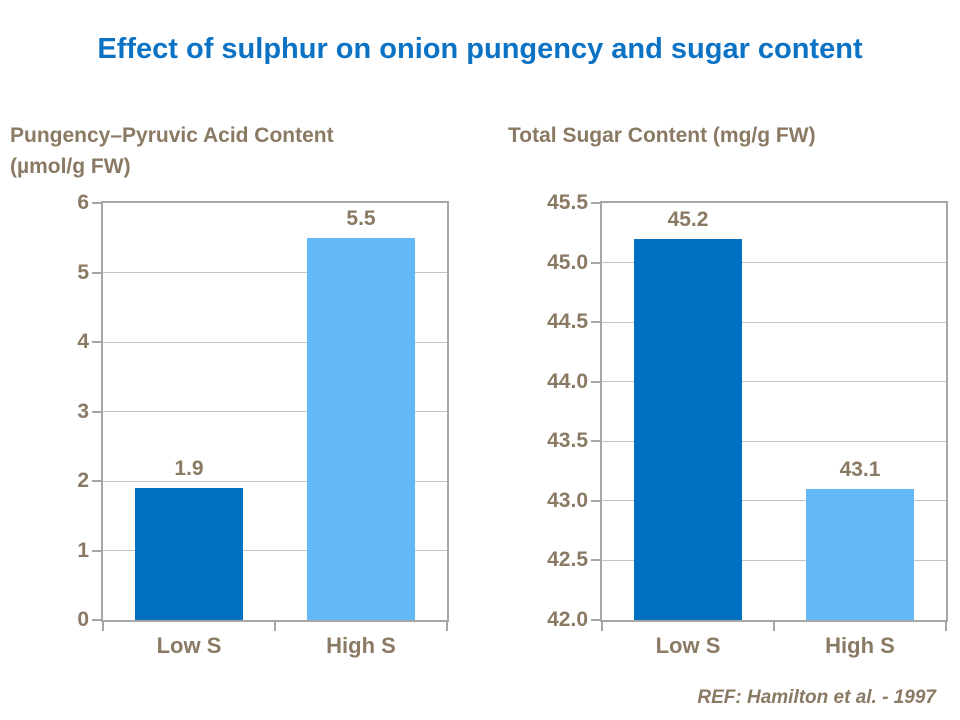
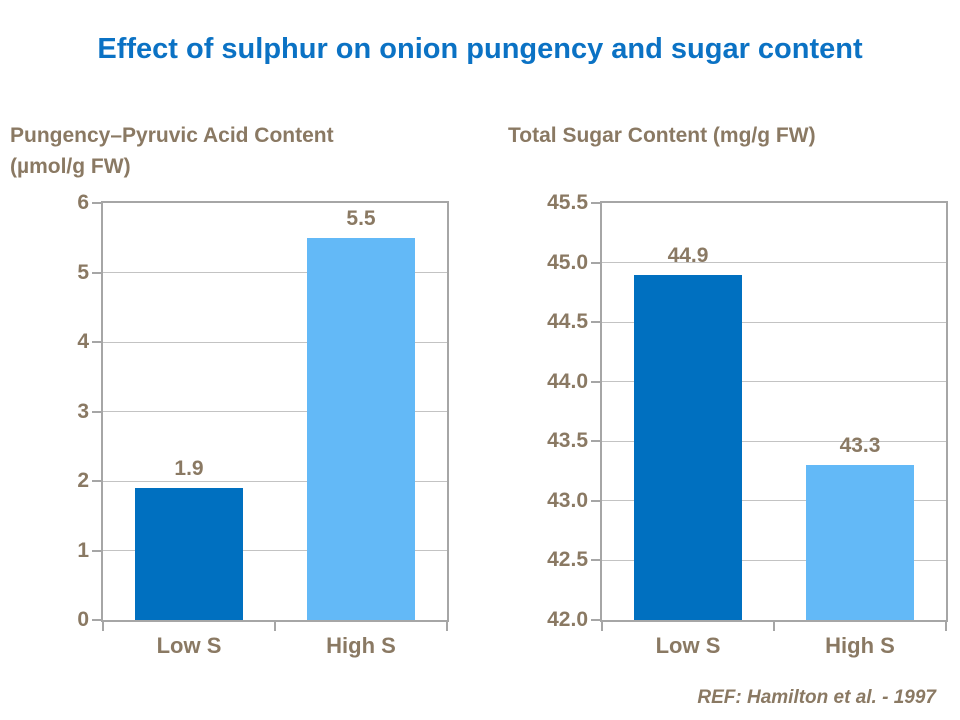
Total Sugar Content (mg/g FW)/Low S: 45.2 -> 44.9
Total Sugar Content (mg/g FW)/High S: 43.1 -> 43.3
